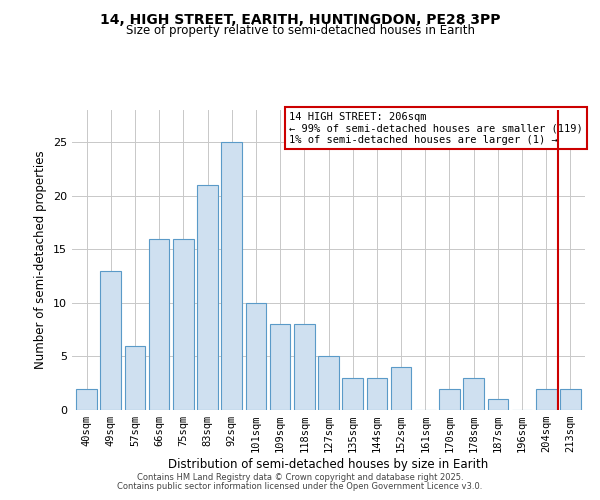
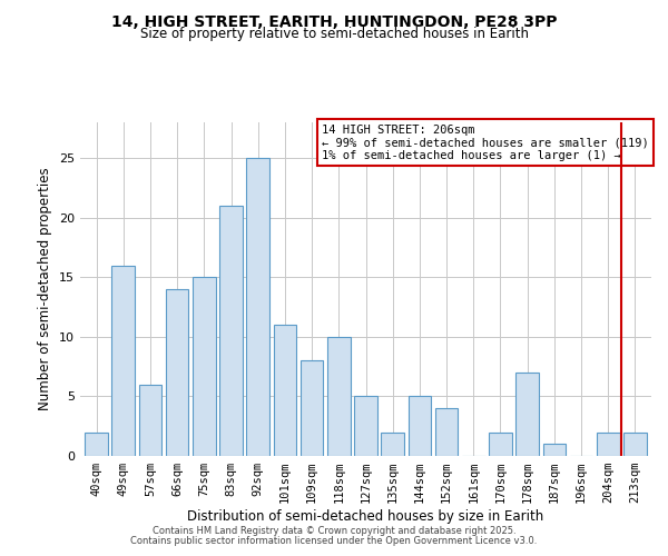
49sqm: 13 -> 16
66sqm: 16 -> 14
75sqm: 16 -> 15
101sqm: 10 -> 11
118sqm: 8 -> 10
135sqm: 3 -> 2
144sqm: 3 -> 5
178sqm: 3 -> 7
